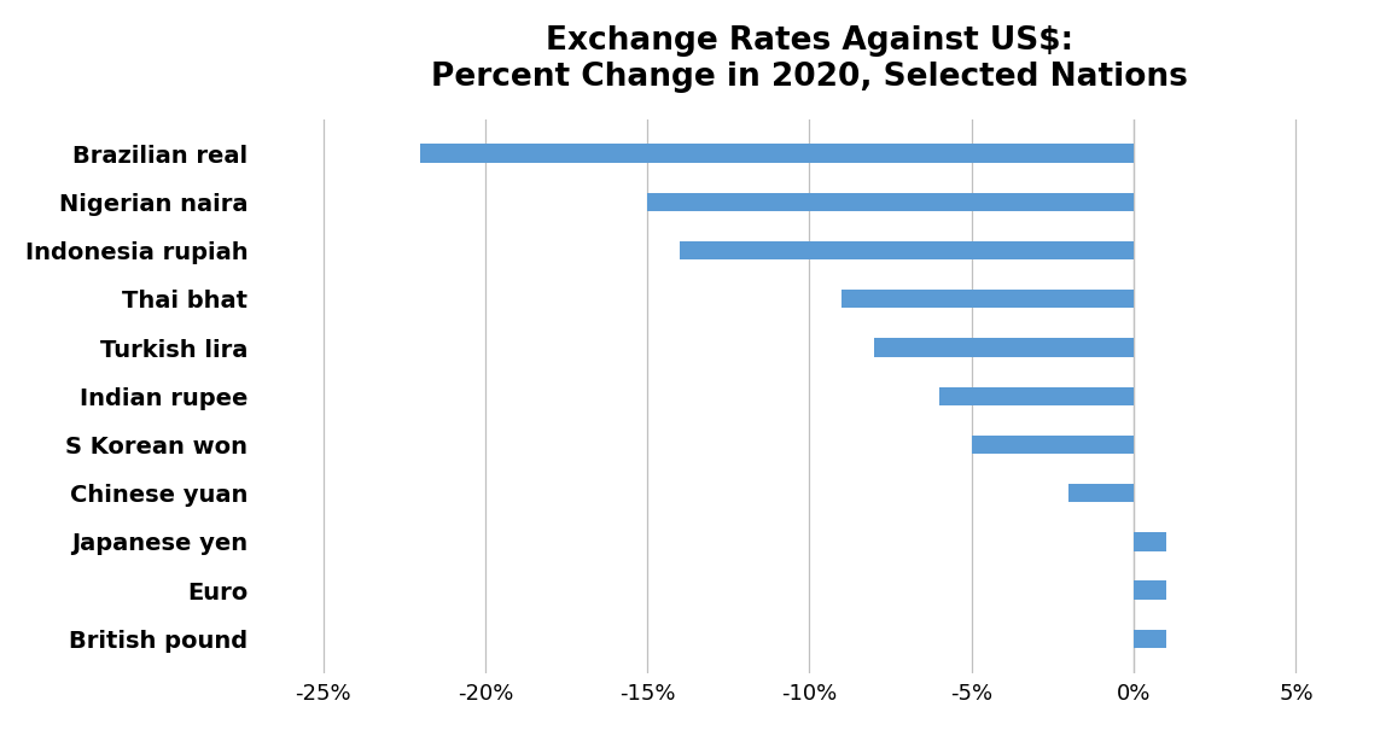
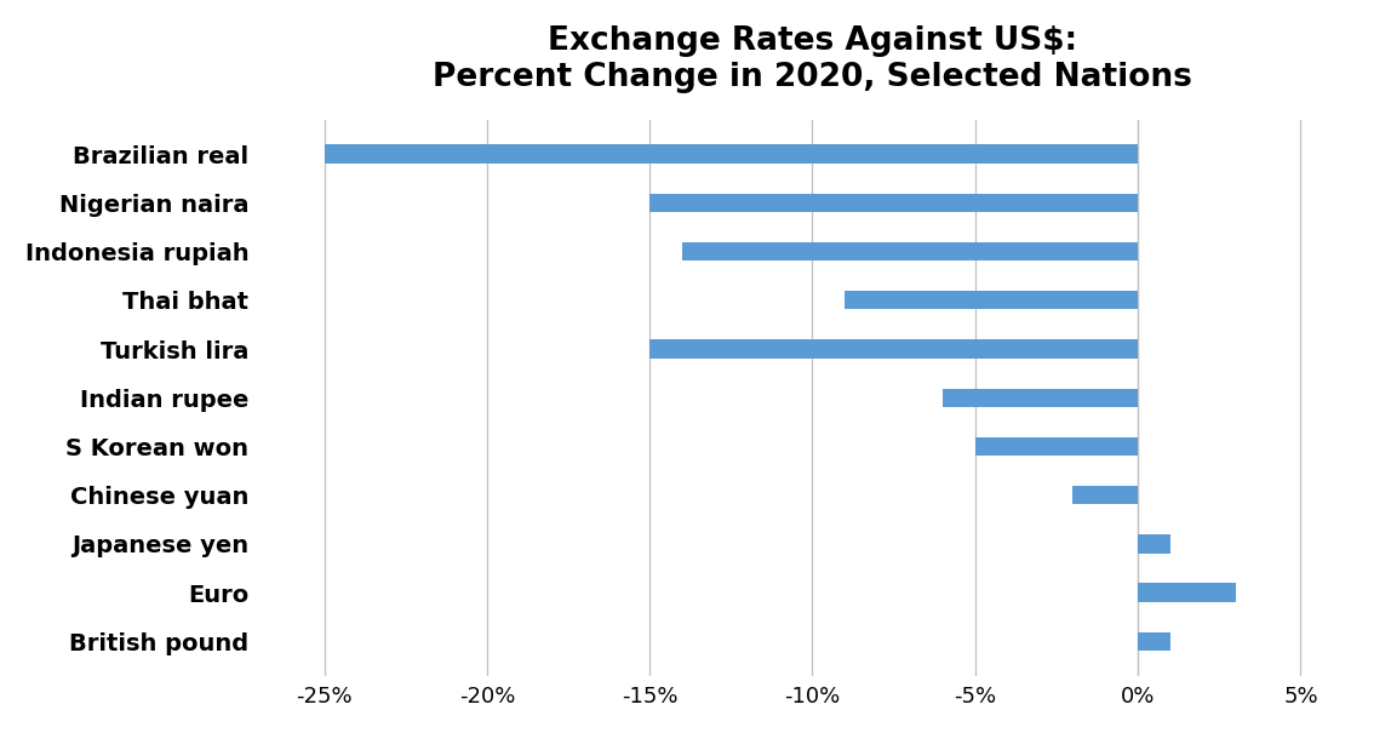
Brazilian real: -22% -> -25%
Turkish lira: -8% -> -15%
Euro: 1% -> 3%
